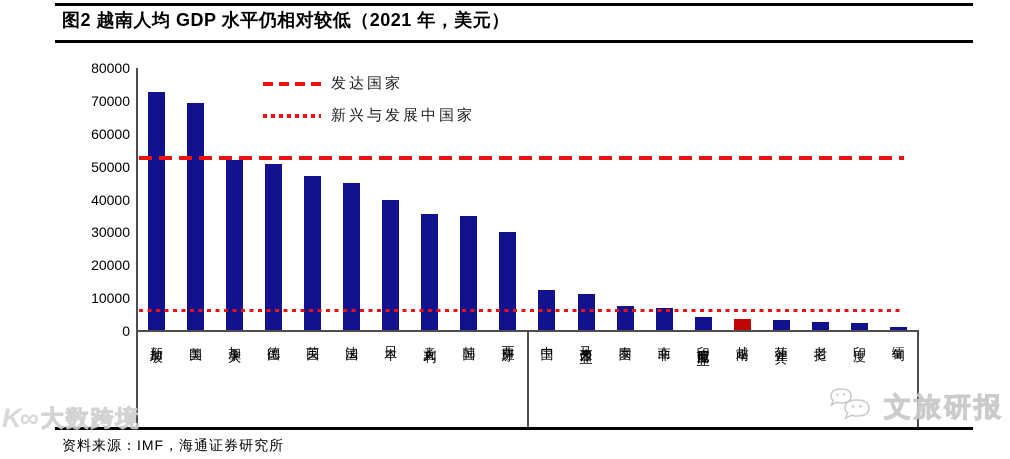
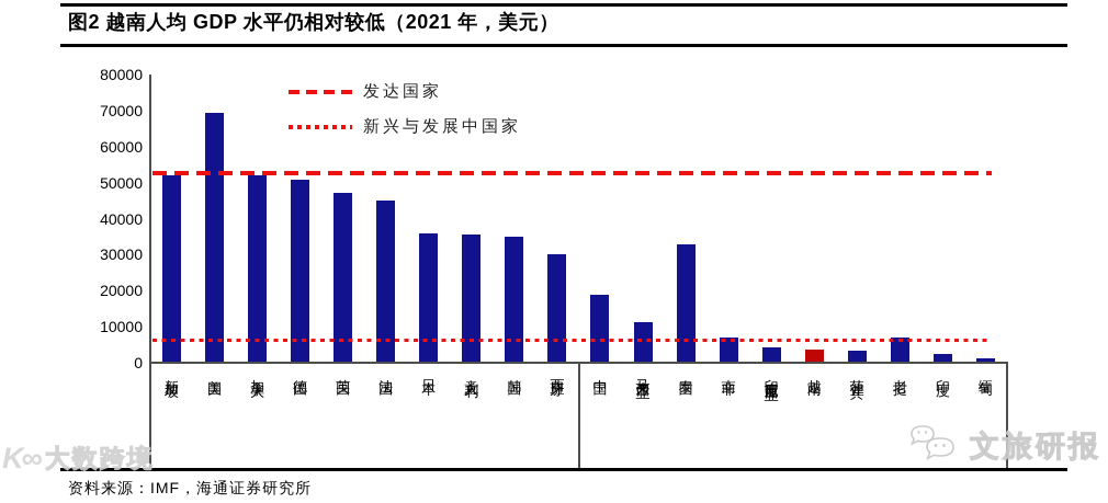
新加坡: 73000 -> 52000
日本: 40000 -> 36000
中国: 13000 -> 19000
泰国: 8000 -> 33000
老挝: 3000 -> 7000
